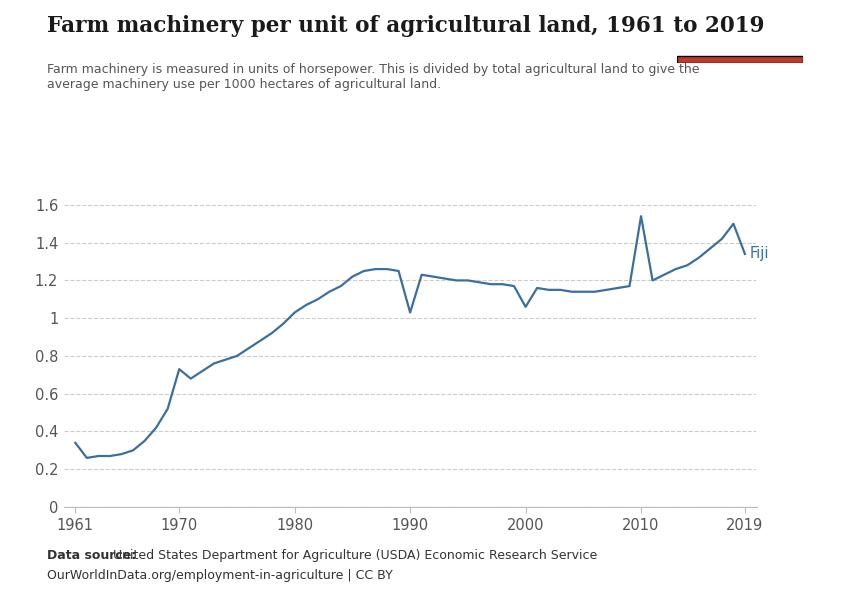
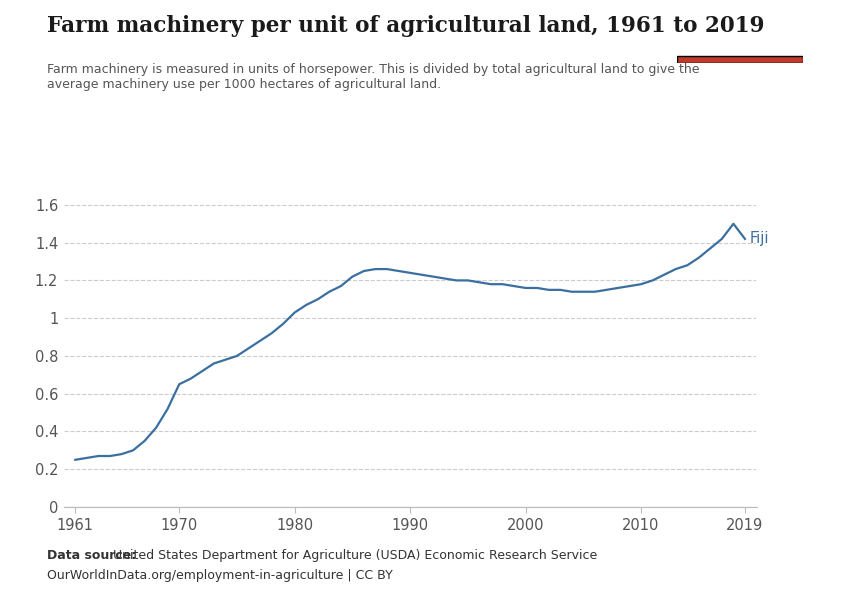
1961: 0.34 -> 0.25
1970: 0.73 -> 0.65
1990: 1.03 -> 1.24
2000: 1.06 -> 1.16
2010: 1.54 -> 1.18
2019: 1.34 -> 1.42
